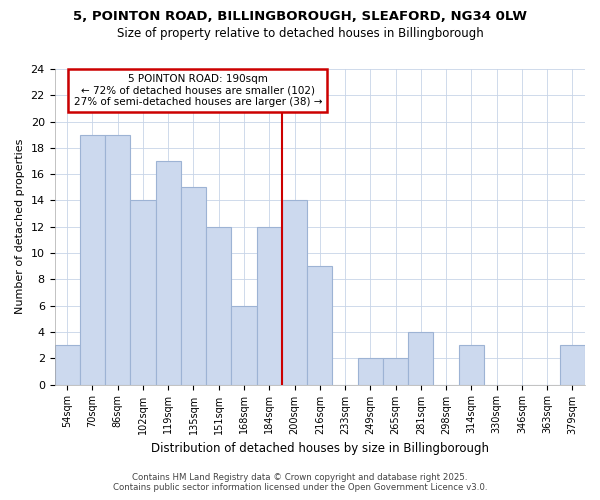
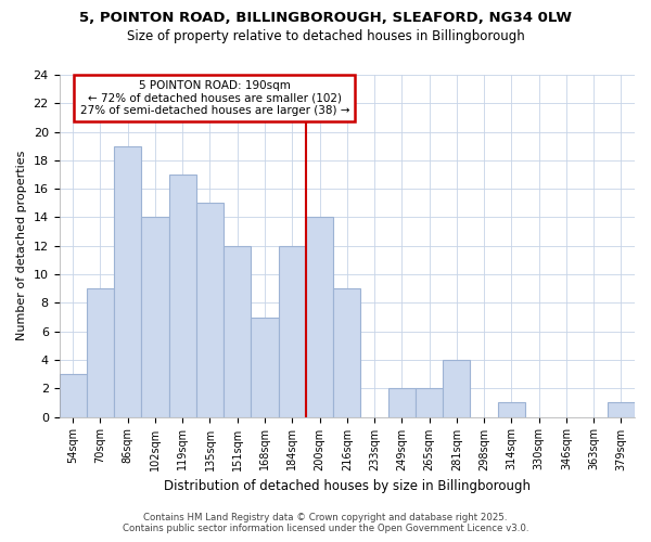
70sqm: 19 -> 9
168sqm: 6 -> 7
314sqm: 3 -> 1
379sqm: 3 -> 1
